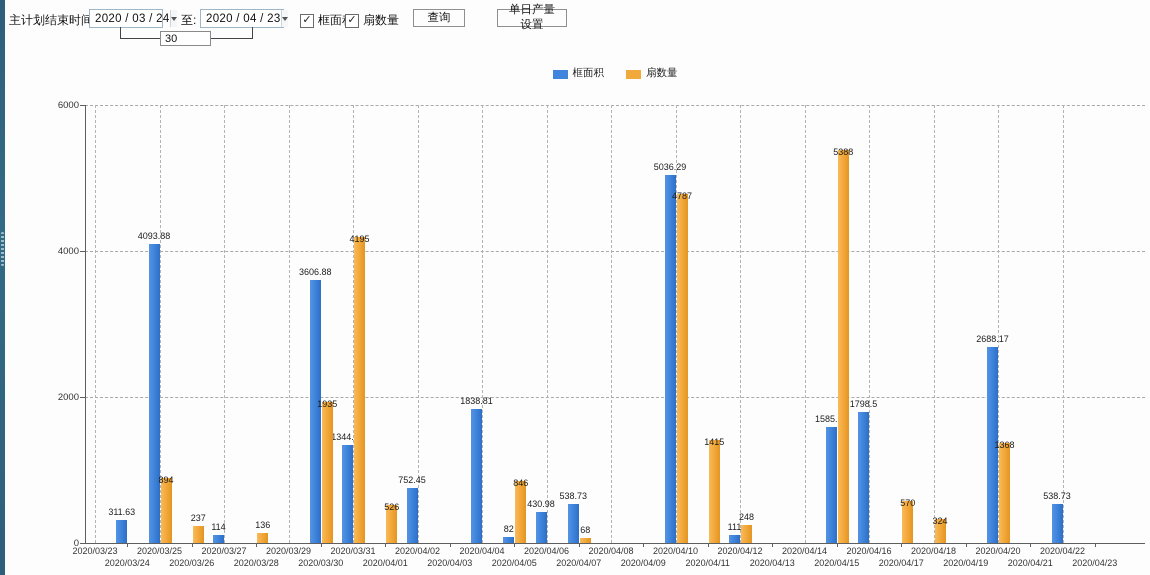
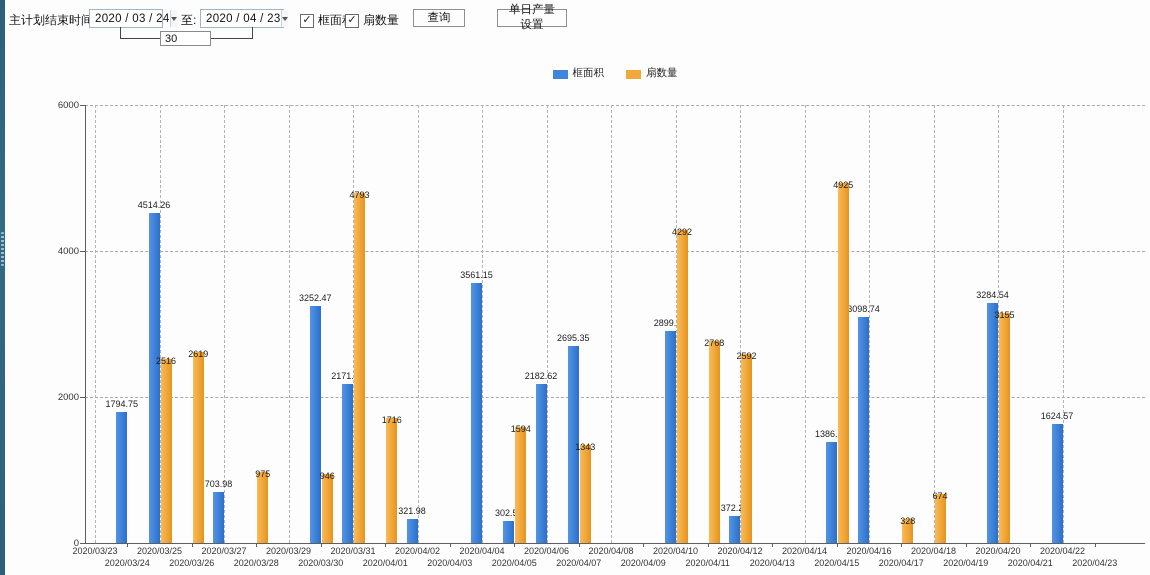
框面积/2020/03/24: 311.63 -> 1794.75
框面积/2020/03/25: 4093.88 -> 4514.26
扇数量/2020/03/25: 894 -> 2516
扇数量/2020/03/26: 237 -> 2619
框面积/2020/03/27: 114 -> 703.98
扇数量/2020/03/28: 136 -> 975
框面积/2020/03/30: 3606.88 -> 3252.47
扇数量/2020/03/30: 1935 -> 946
框面积/2020/03/31: 1344.95 -> 2171.24
扇数量/2020/03/31: 4195 -> 4793
扇数量/2020/04/01: 526 -> 1716
框面积/2020/04/02: 752.45 -> 321.98
框面积/2020/04/04: 1838.81 -> 3561.15
框面积/2020/04/05: 82 -> 302.59
扇数量/2020/04/05: 846 -> 1594
框面积/2020/04/06: 430.98 -> 2182.62
框面积/2020/04/07: 538.73 -> 2695.35
扇数量/2020/04/07: 68 -> 1343
框面积/2020/04/10: 5036.29 -> 2899.71
扇数量/2020/04/10: 4787 -> 4292
扇数量/2020/04/11: 1415 -> 2768
框面积/2020/04/12: 111 -> 372.24
扇数量/2020/04/12: 248 -> 2592
框面积/2020/04/15: 1585.96 -> 1386.68
扇数量/2020/04/15: 5388 -> 4925
框面积/2020/04/16: 1798.5 -> 3098.74
扇数量/2020/04/17: 570 -> 328
扇数量/2020/04/18: 324 -> 674
框面积/2020/04/20: 2688.17 -> 3284.54
扇数量/2020/04/20: 1368 -> 3155
框面积/2020/04/22: 538.73 -> 1624.57
